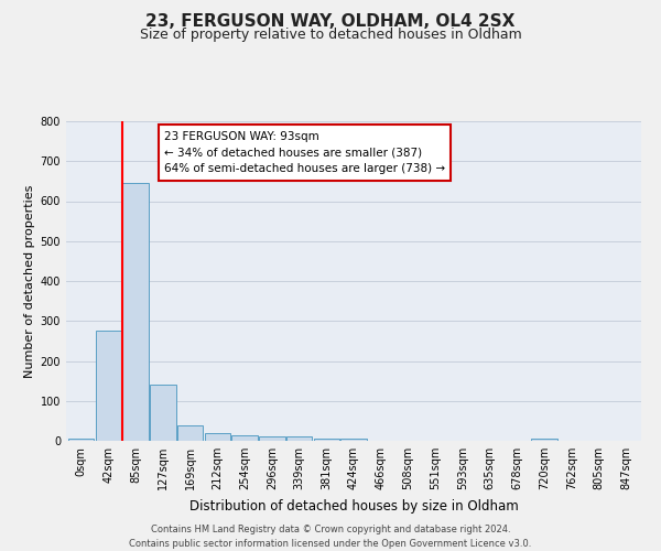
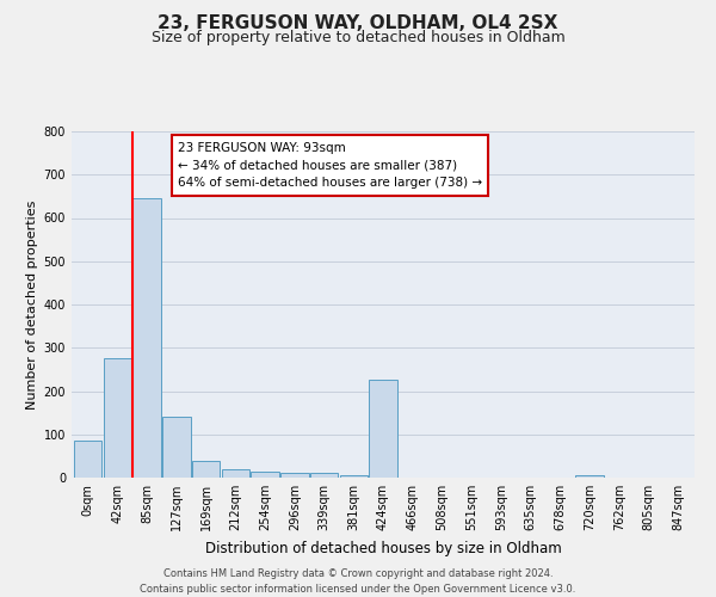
0sqm: 5 -> 85
424sqm: 5 -> 225
